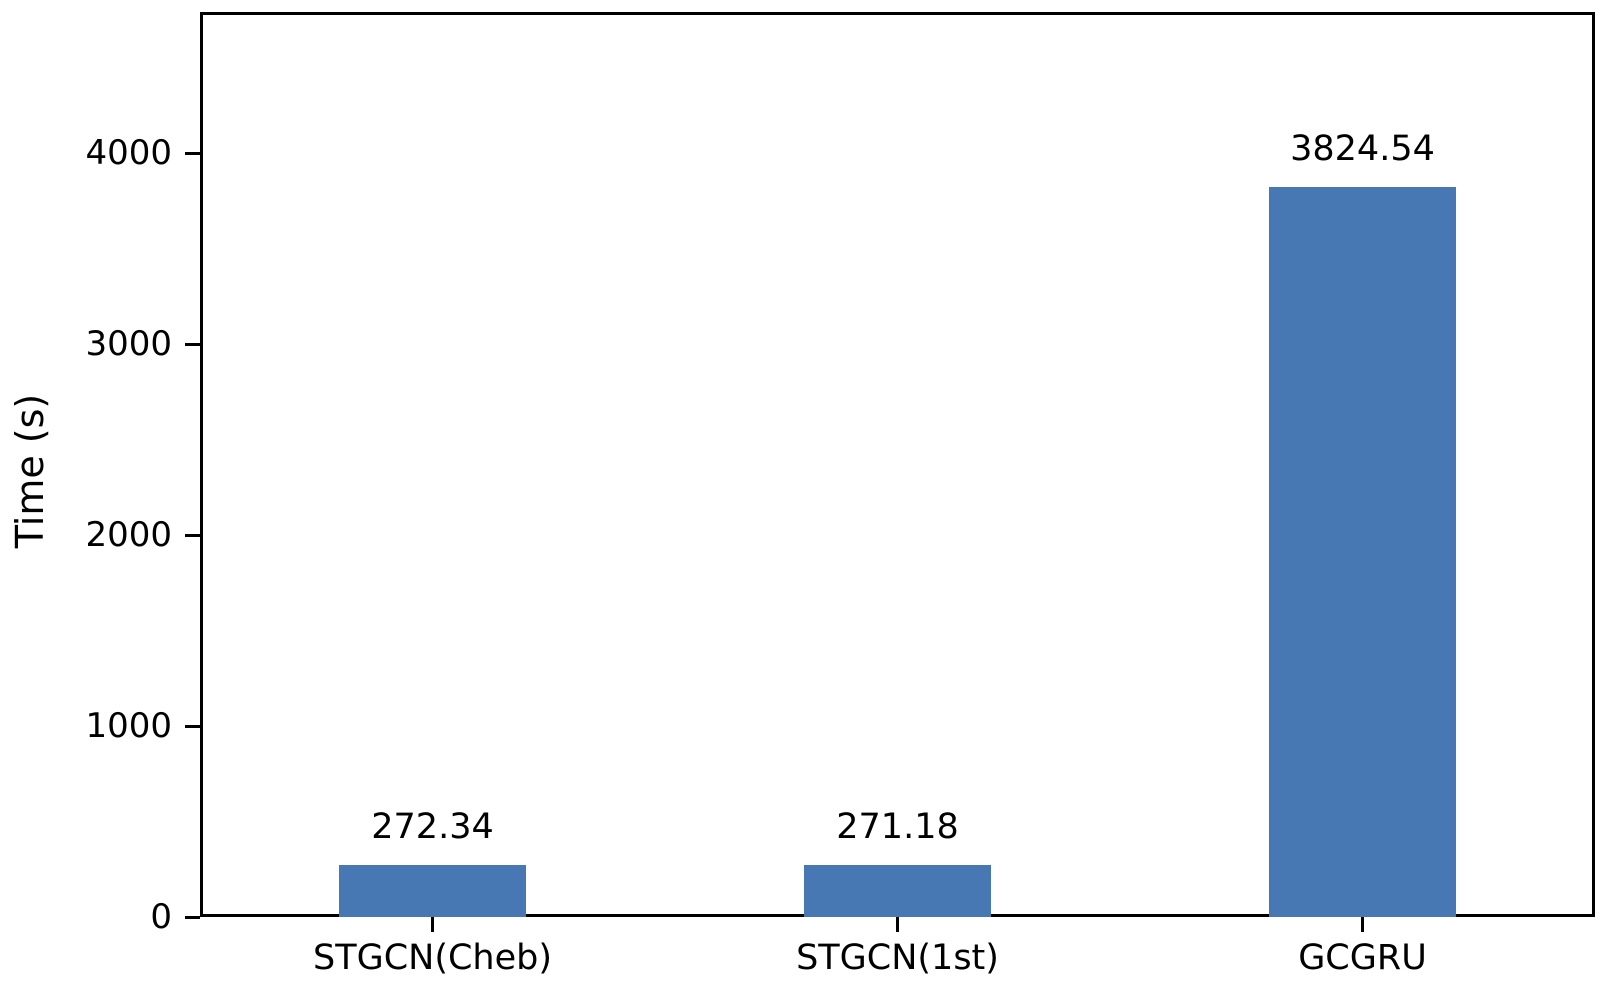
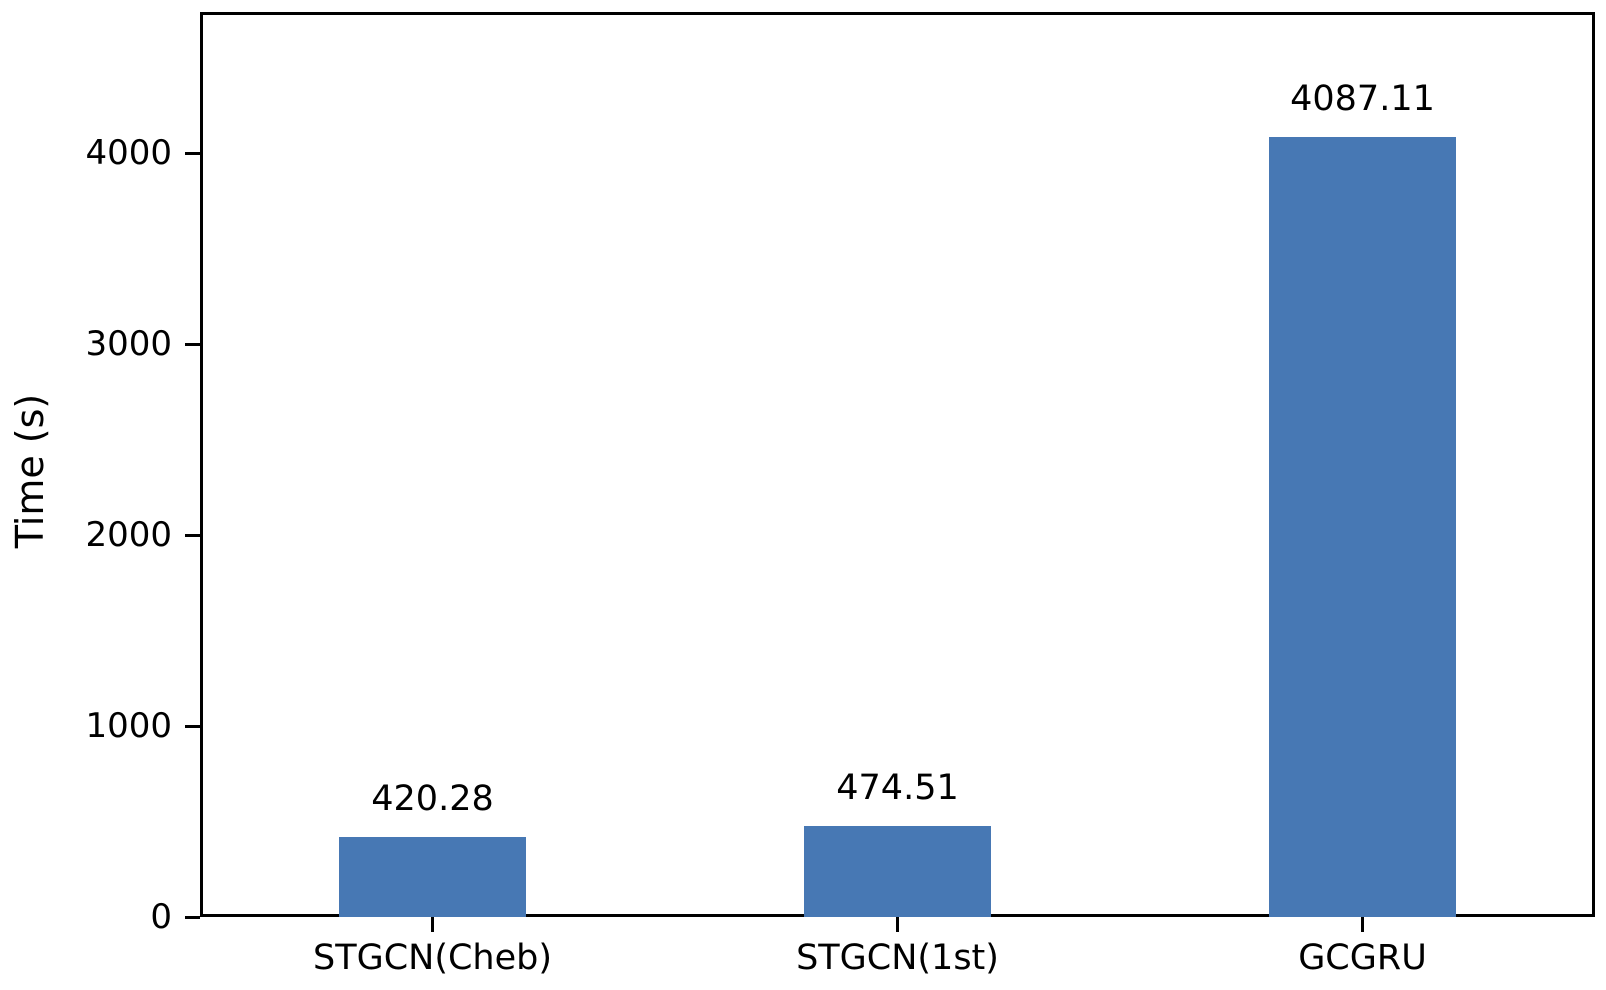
STGCN(Cheb): 272.34 -> 420.28
STGCN(1st): 271.18 -> 474.51
GCGRU: 3824.54 -> 4087.11
